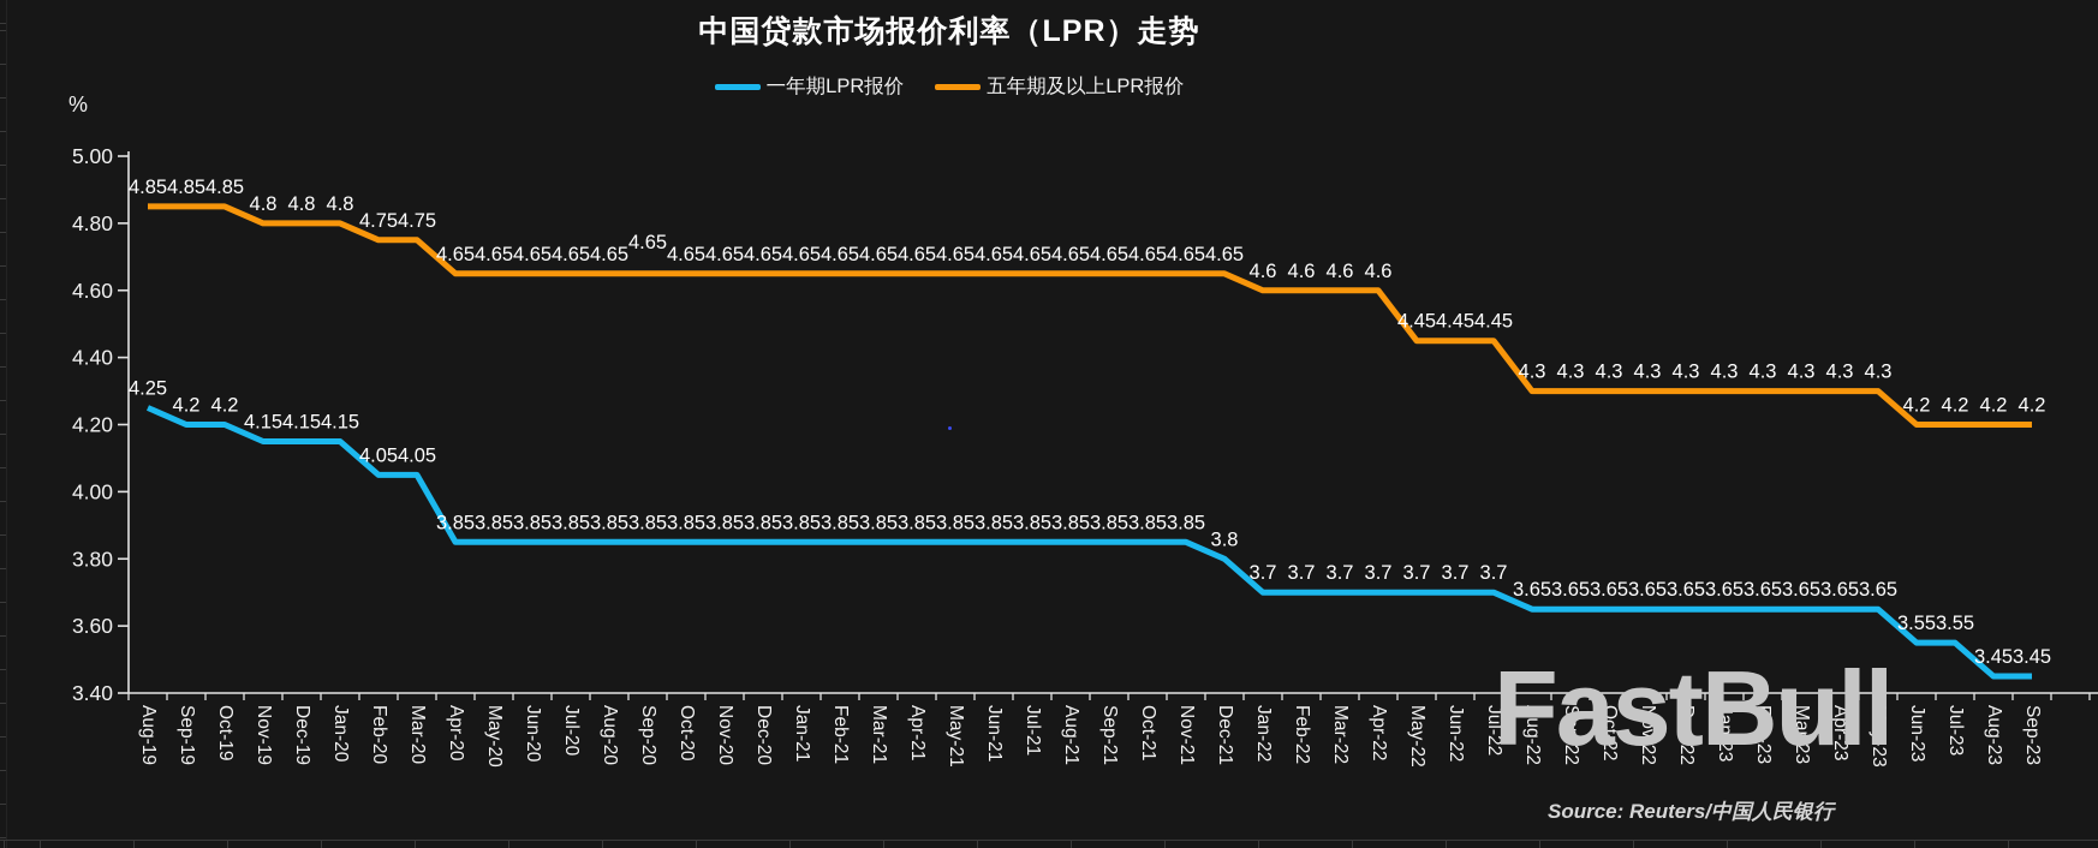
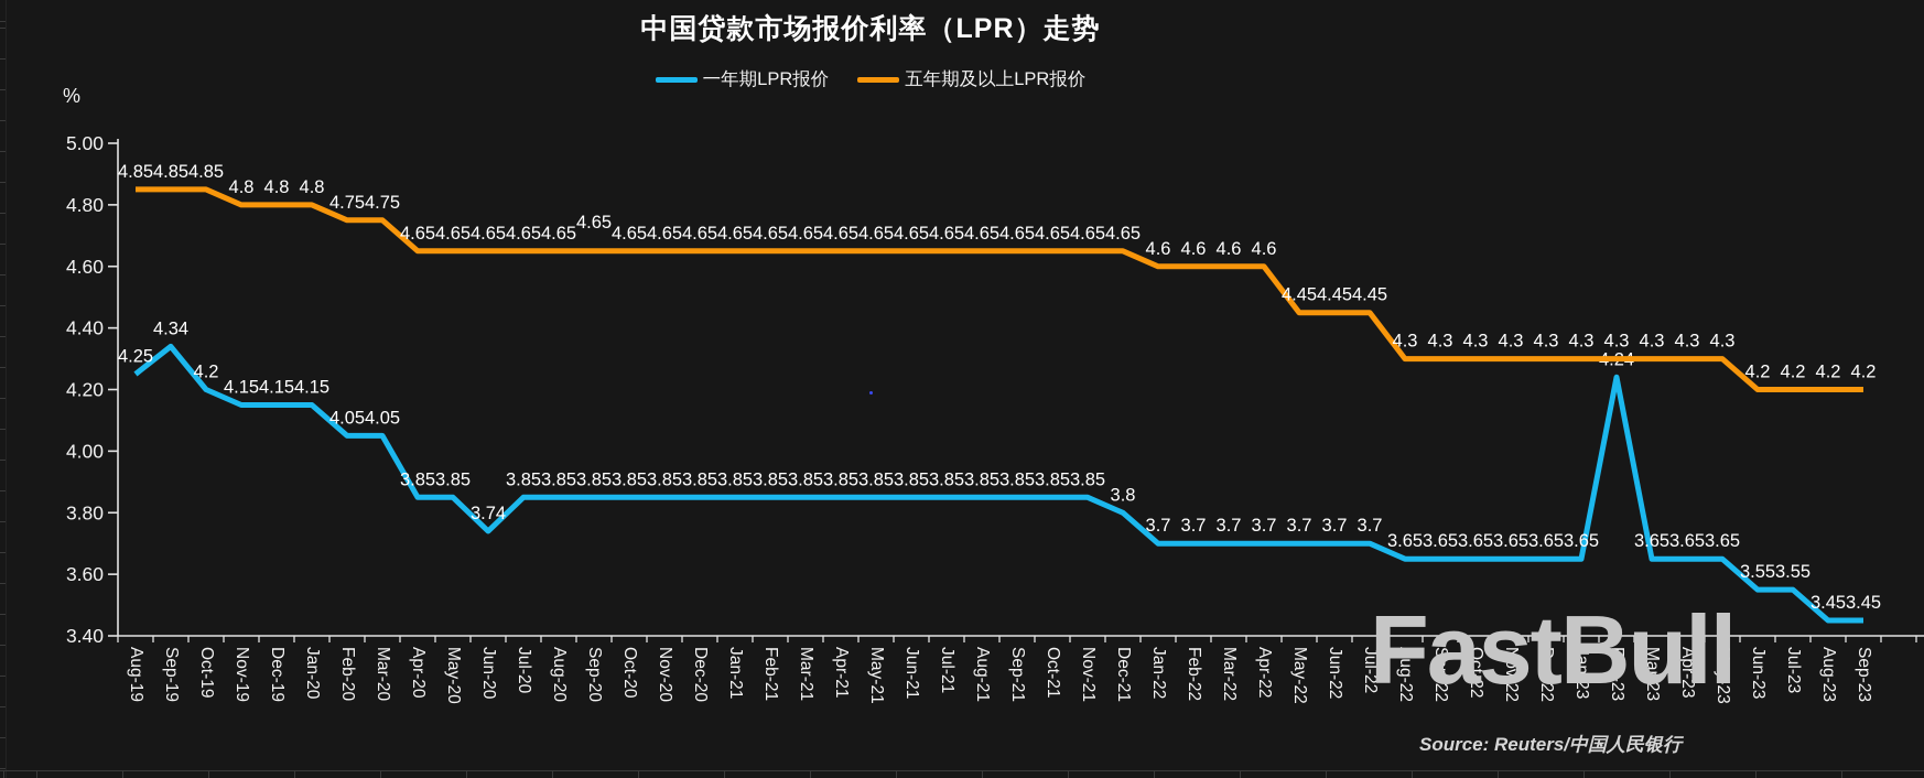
一年期LPR报价/Sep-19: 4.2 -> 4.34
一年期LPR报价/Jun-20: 3.85 -> 3.74
一年期LPR报价/Feb-23: 3.65 -> 4.24
